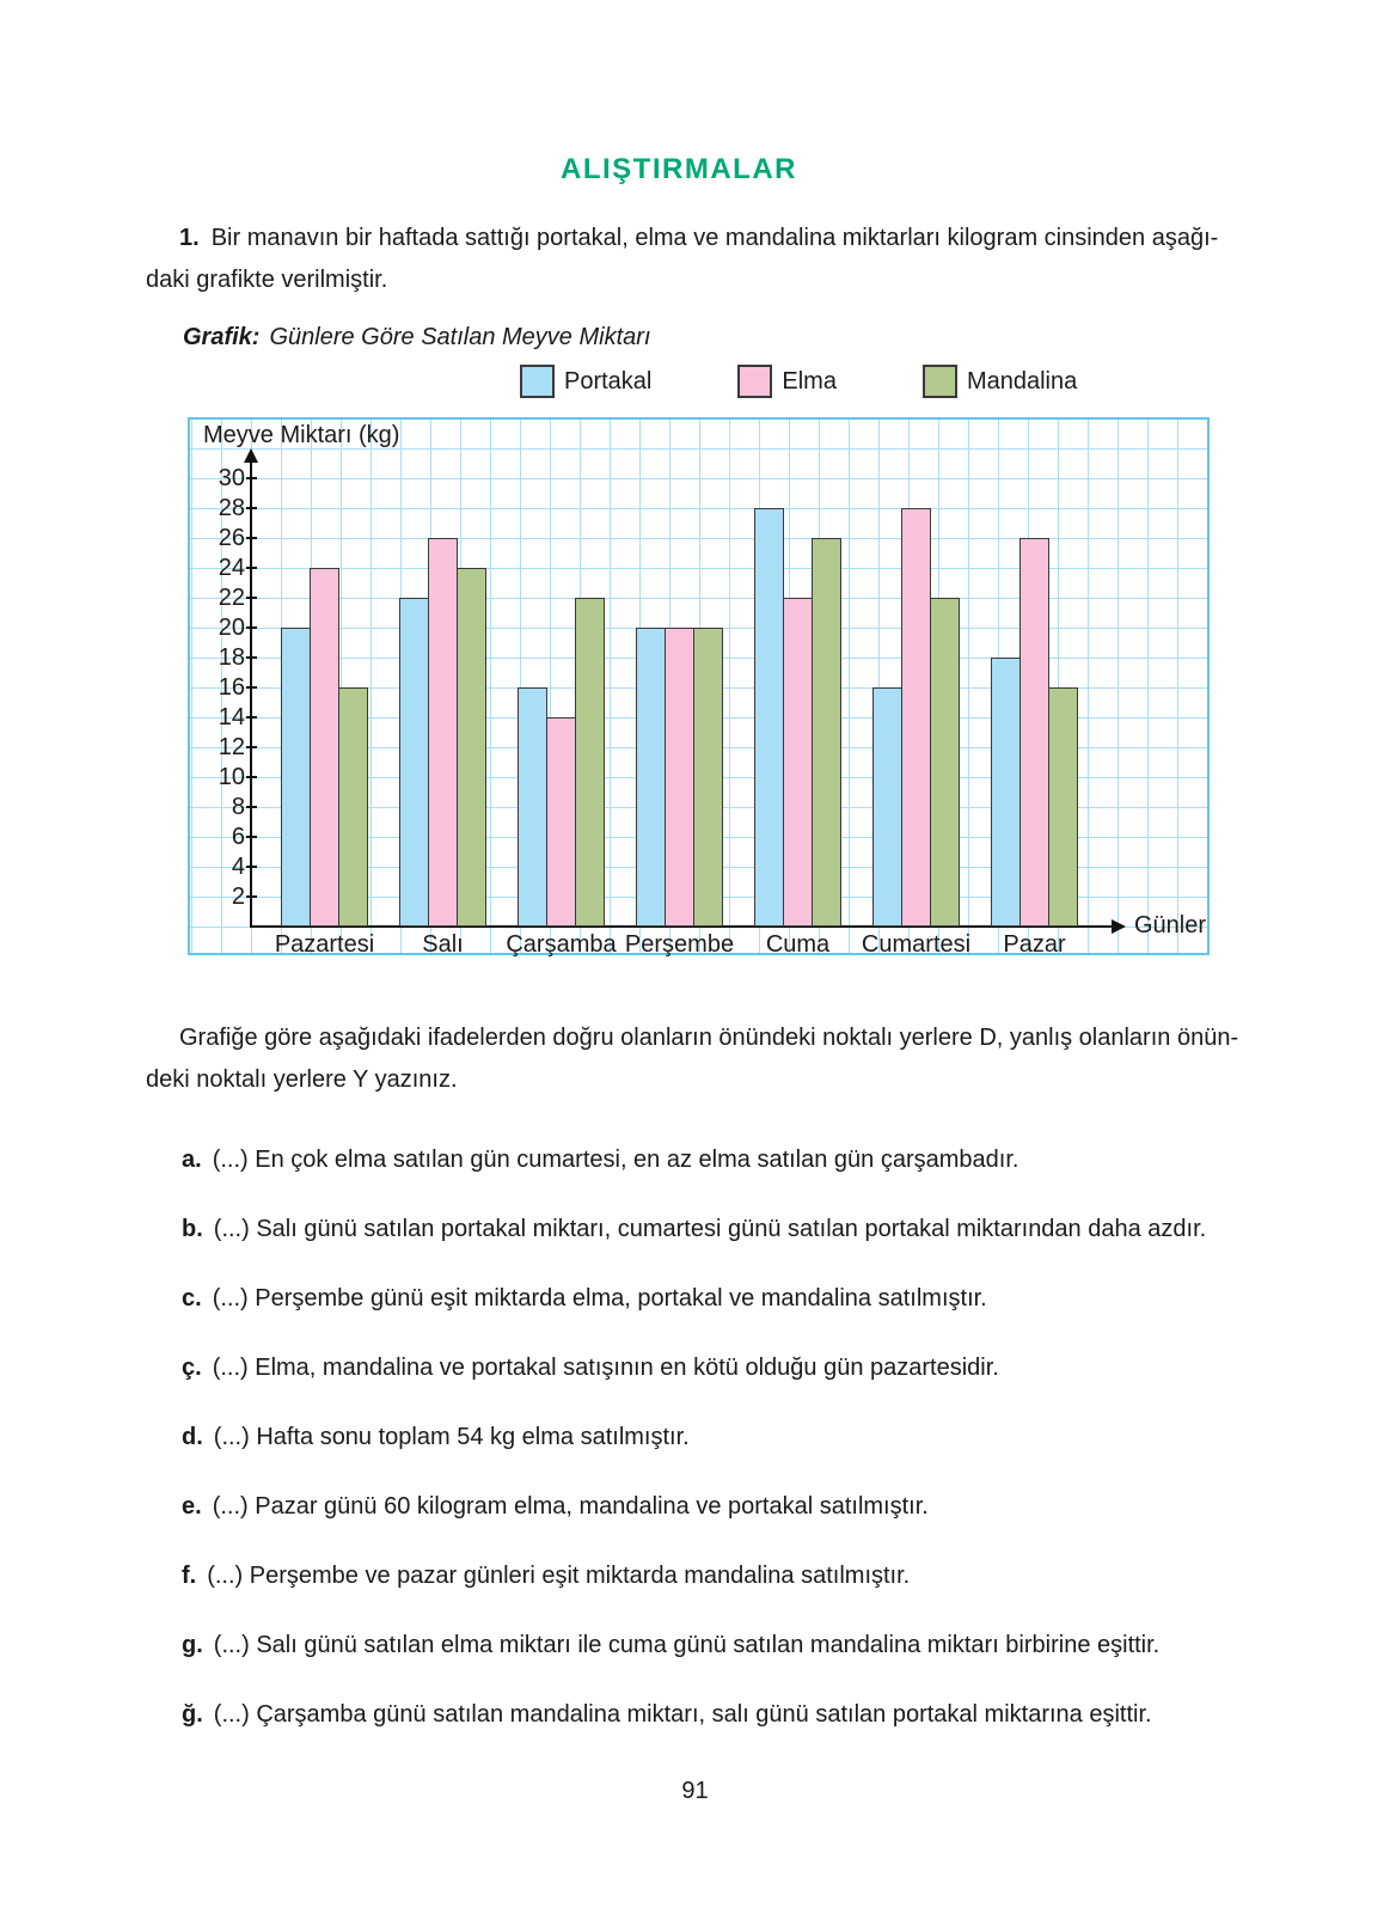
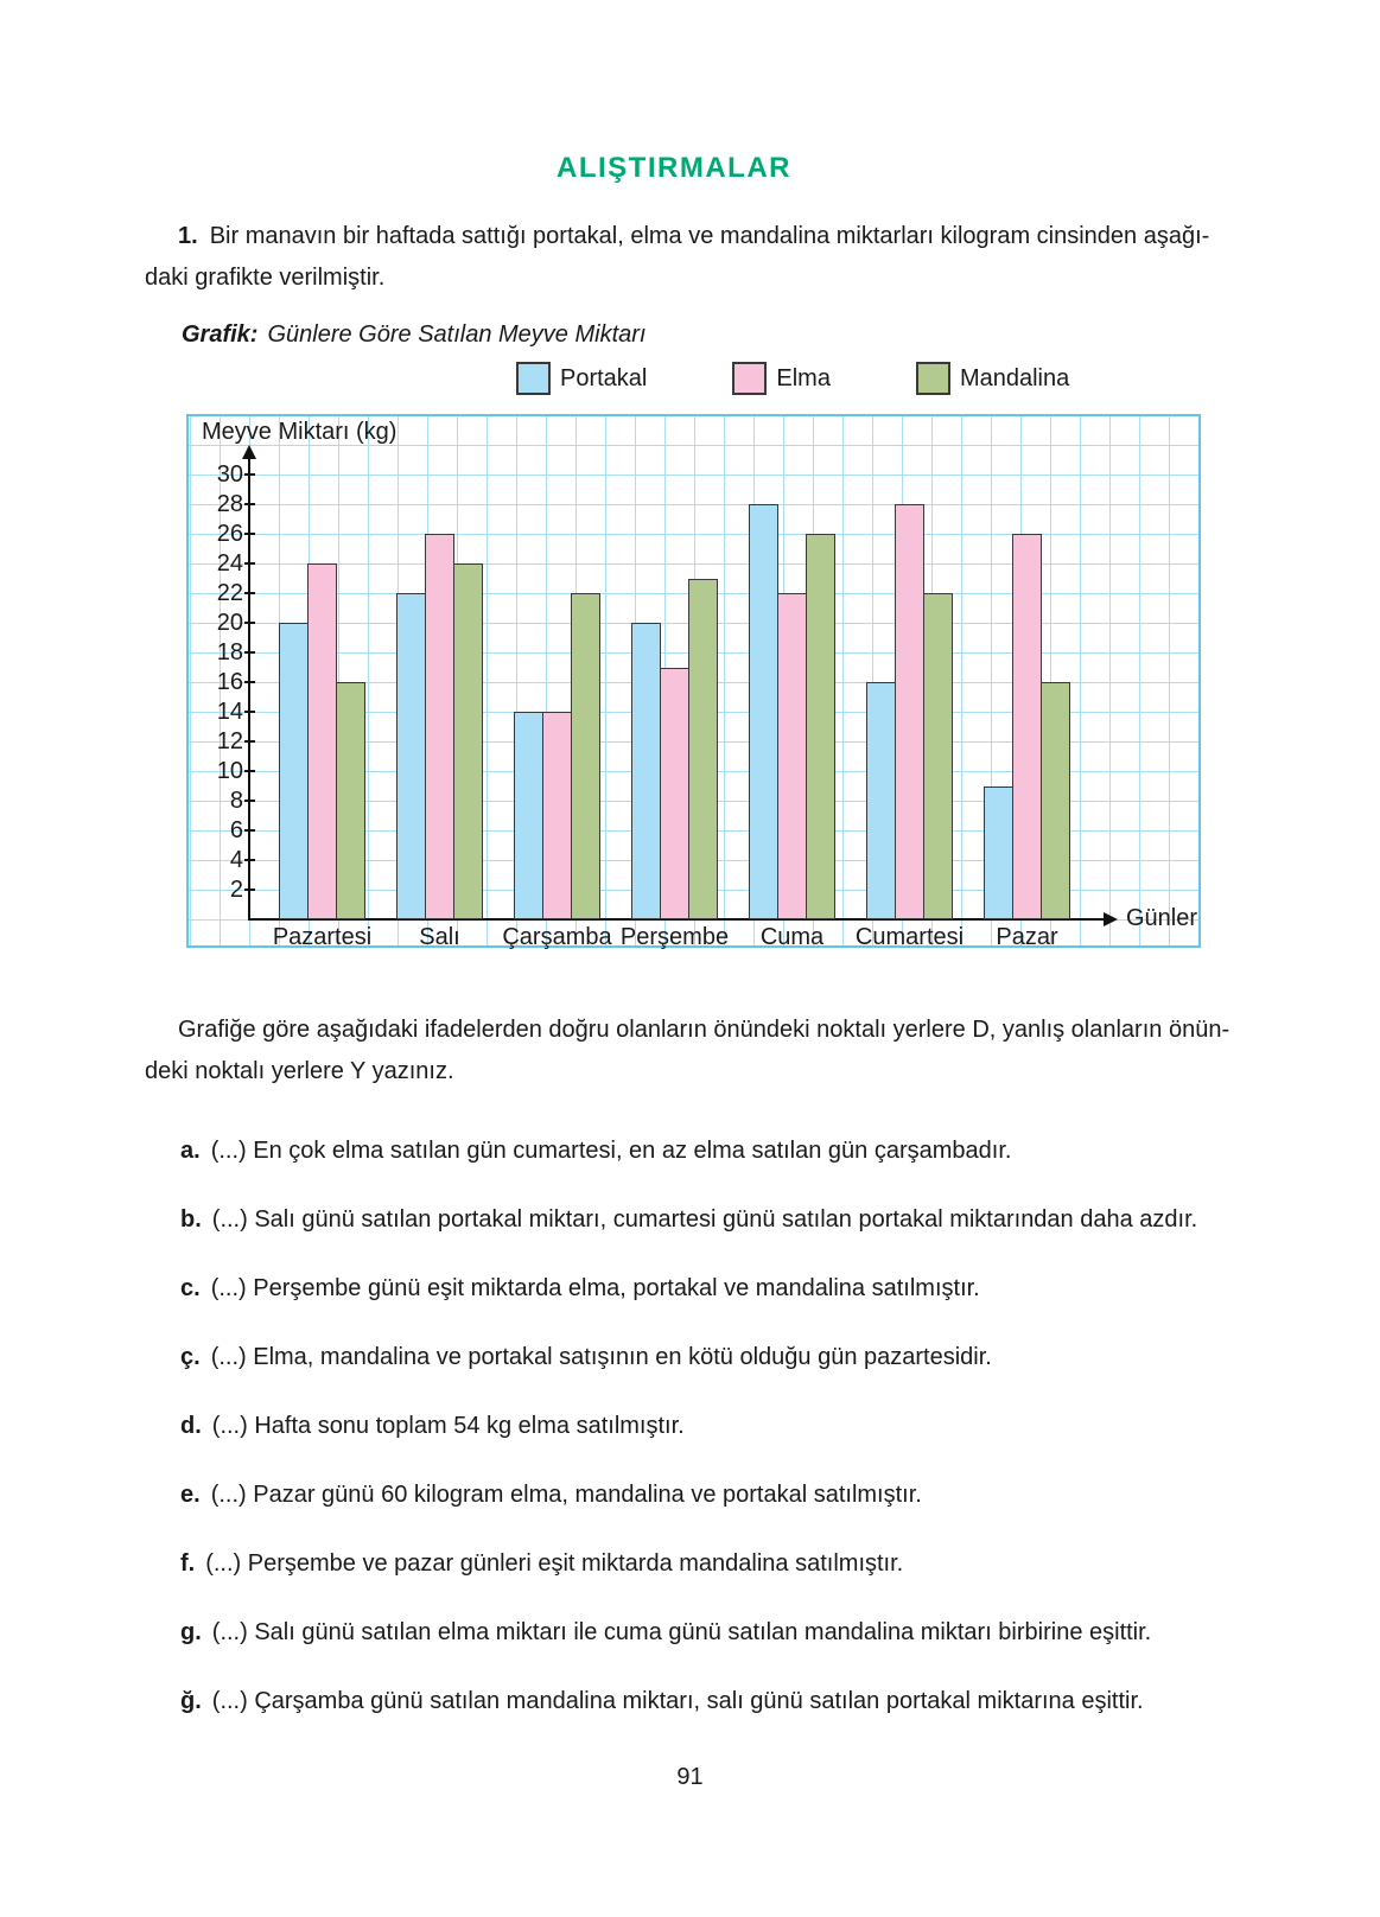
Portakal/Çarşamba: 16 -> 14
Elma/Perşembe: 20 -> 17
Mandalina/Perşembe: 20 -> 23
Portakal/Pazar: 18 -> 9
